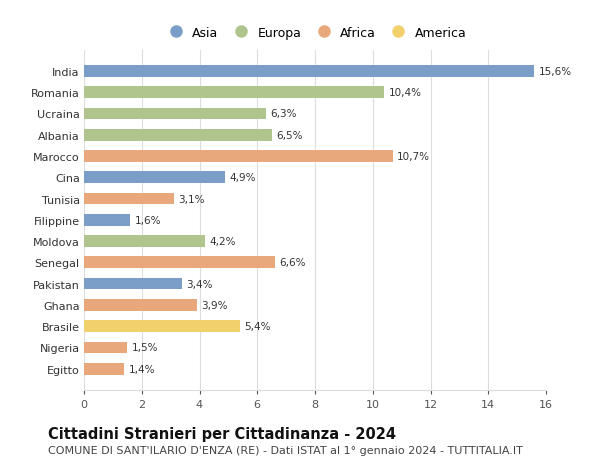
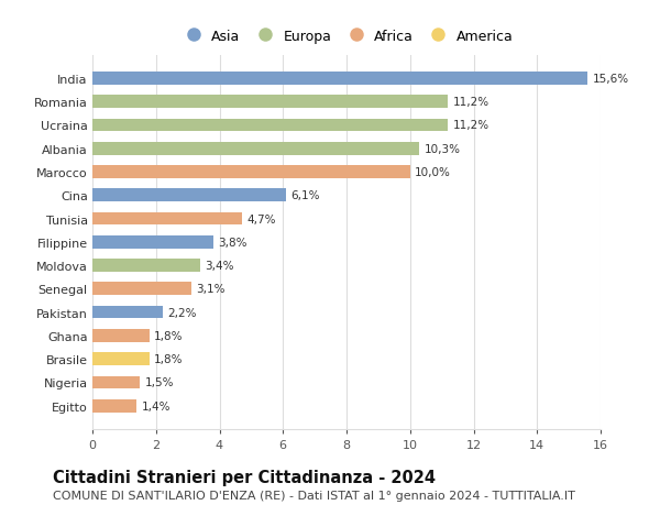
Romania: 10,4% -> 11,2%
Ucraina: 6,3% -> 11,2%
Albania: 6,5% -> 10,3%
Marocco: 10,7% -> 10,0%
Cina: 4,9% -> 6,1%
Tunisia: 3,1% -> 4,7%
Filippine: 1,6% -> 3,8%
Moldova: 4,2% -> 3,4%
Senegal: 6,6% -> 3,1%
Pakistan: 3,4% -> 2,2%
Ghana: 3,9% -> 1,8%
Brasile: 5,4% -> 1,8%
